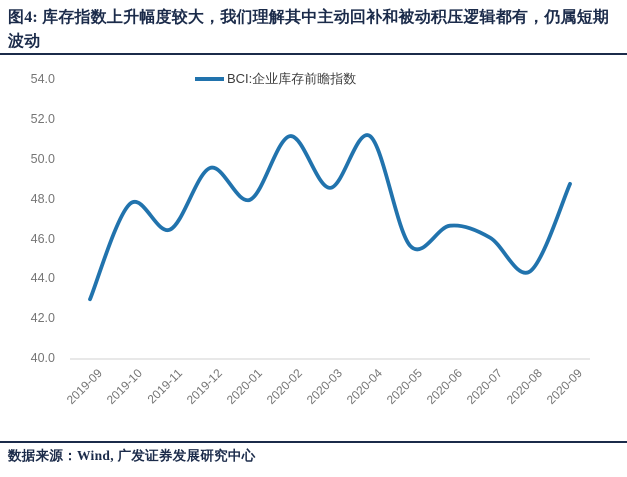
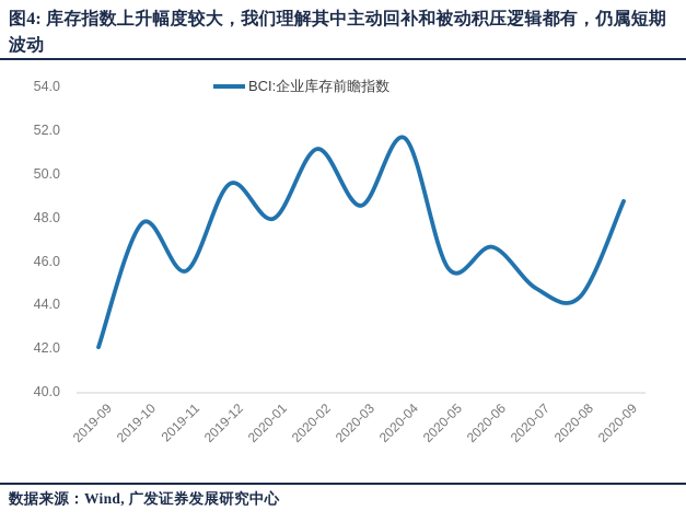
2019-09: 43.0 -> 42.1
2019-11: 46.5 -> 45.6
2020-04: 51.2 -> 51.7
2020-07: 46.1 -> 44.8
